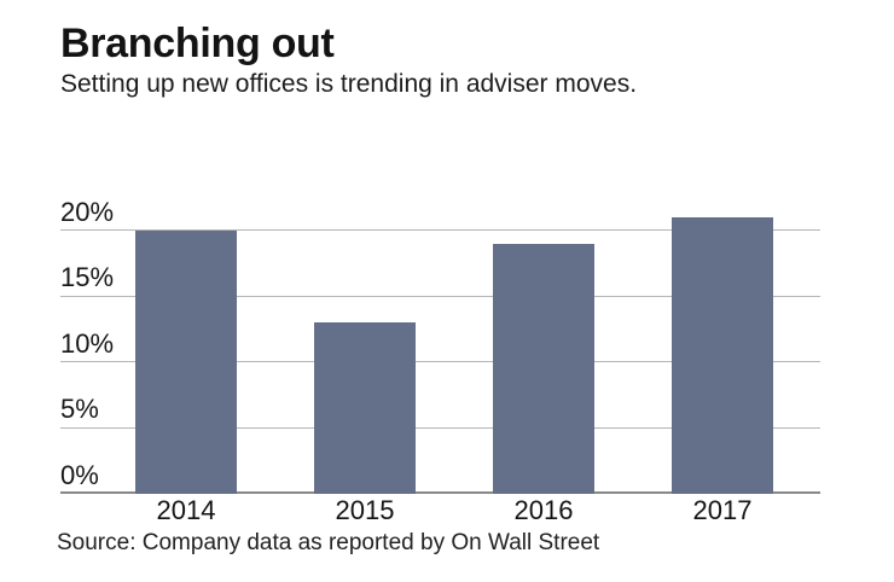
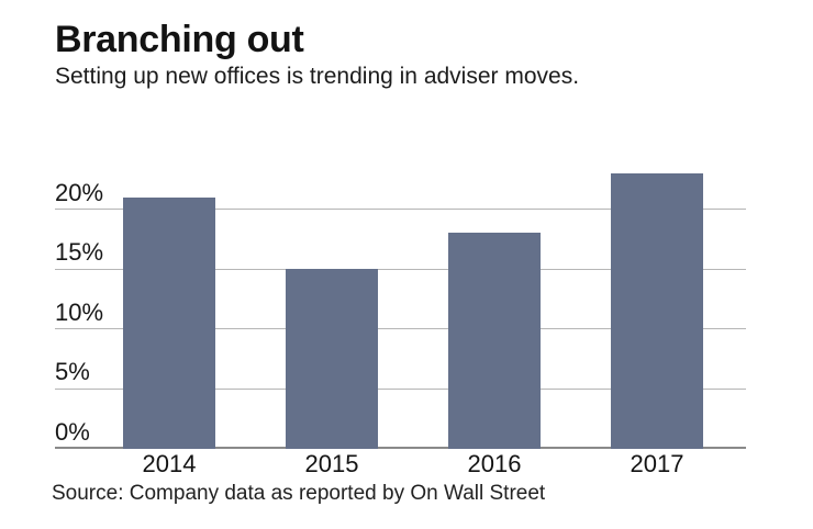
2014: 20% -> 21%
2015: 13% -> 15%
2016: 19% -> 18%
2017: 21% -> 23%
